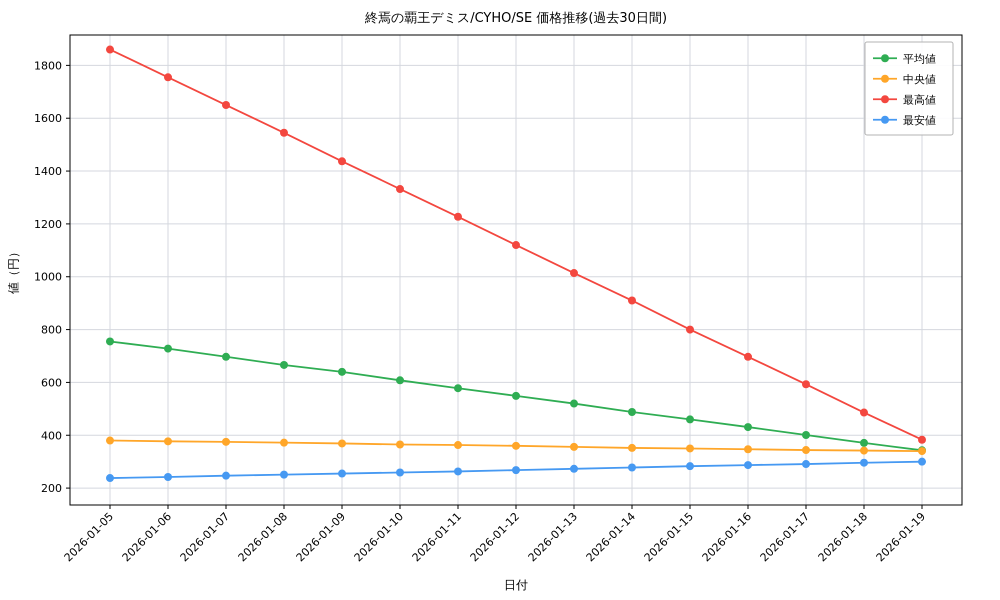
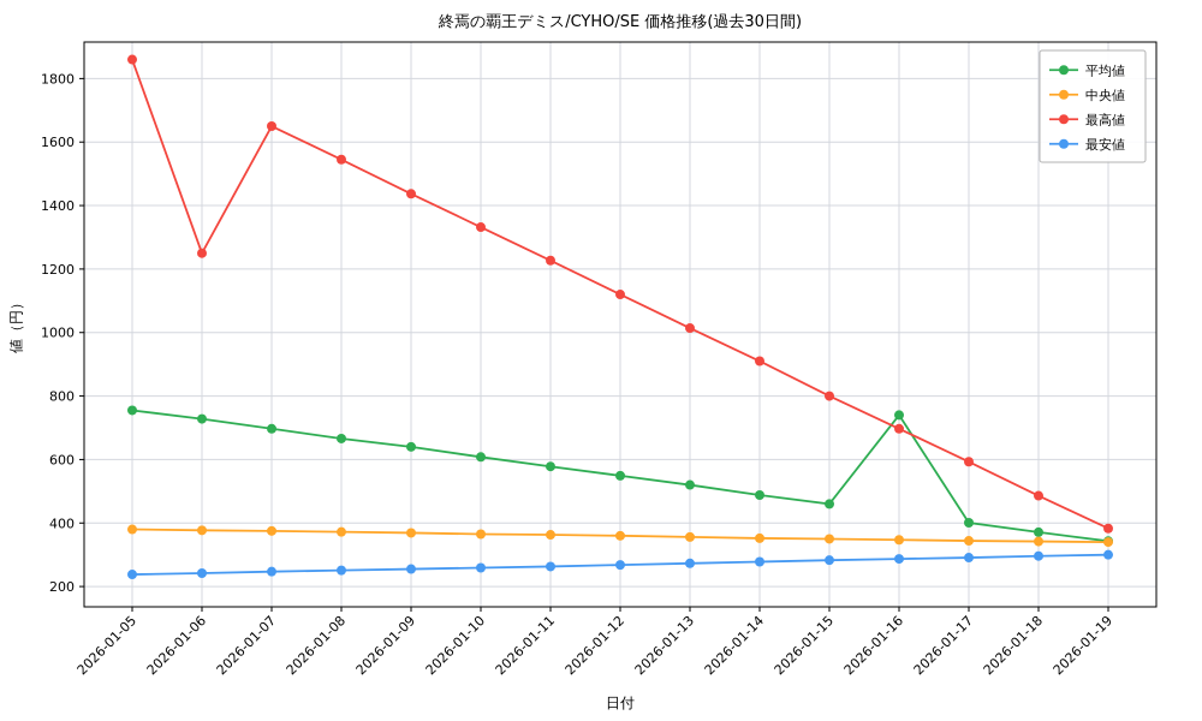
最高値/2026-01-06: 1760 -> 1250
平均値/2026-01-16: 430 -> 740
